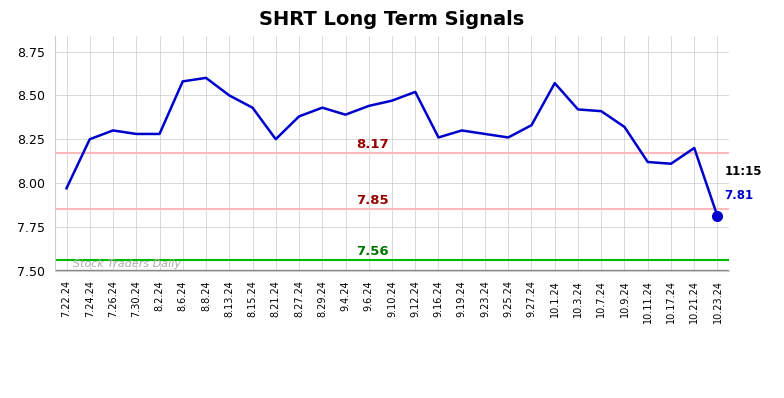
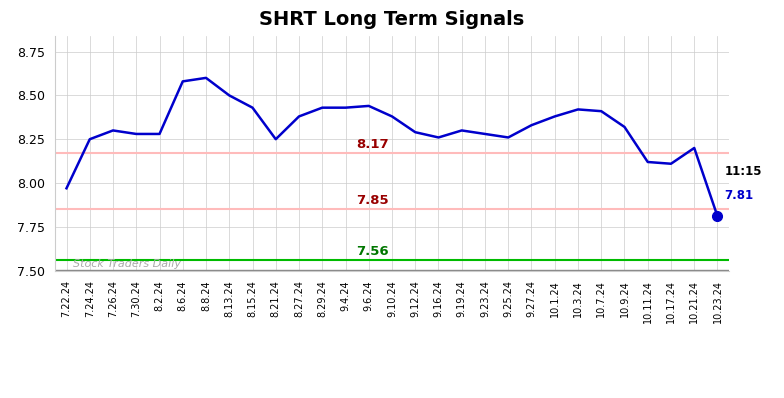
9.4.24: 8.39 -> 8.43
9.10.24: 8.47 -> 8.38
9.12.24: 8.52 -> 8.29
10.1.24: 8.57 -> 8.38
